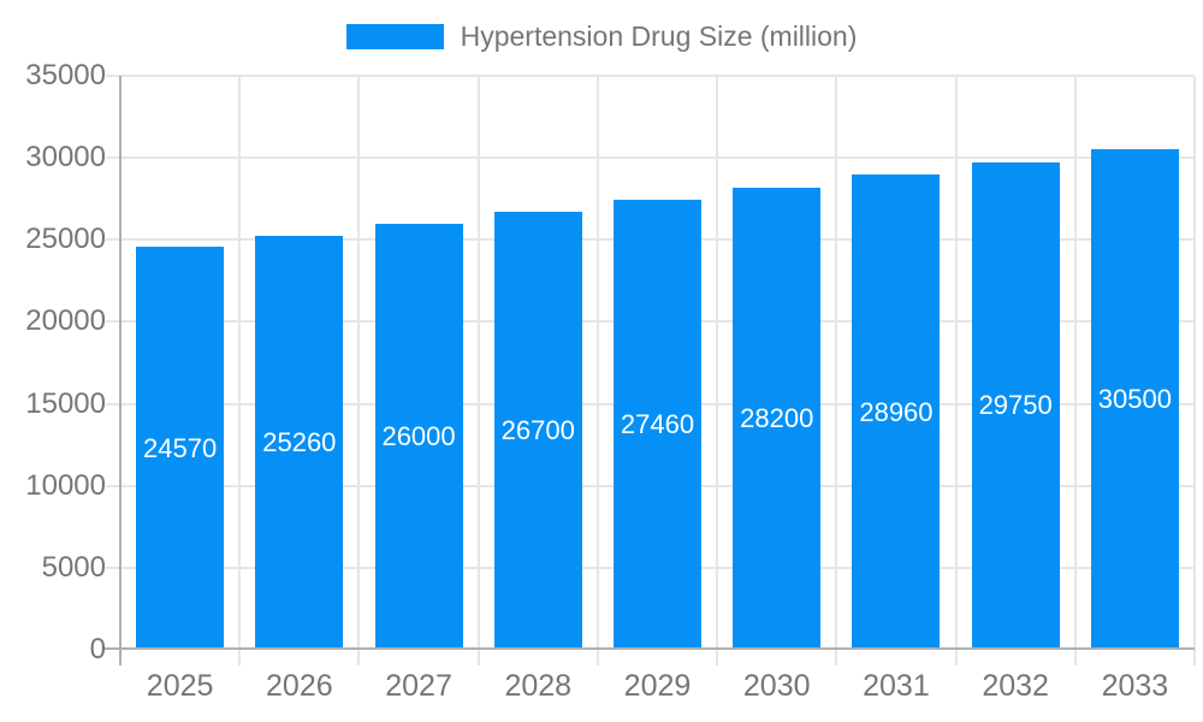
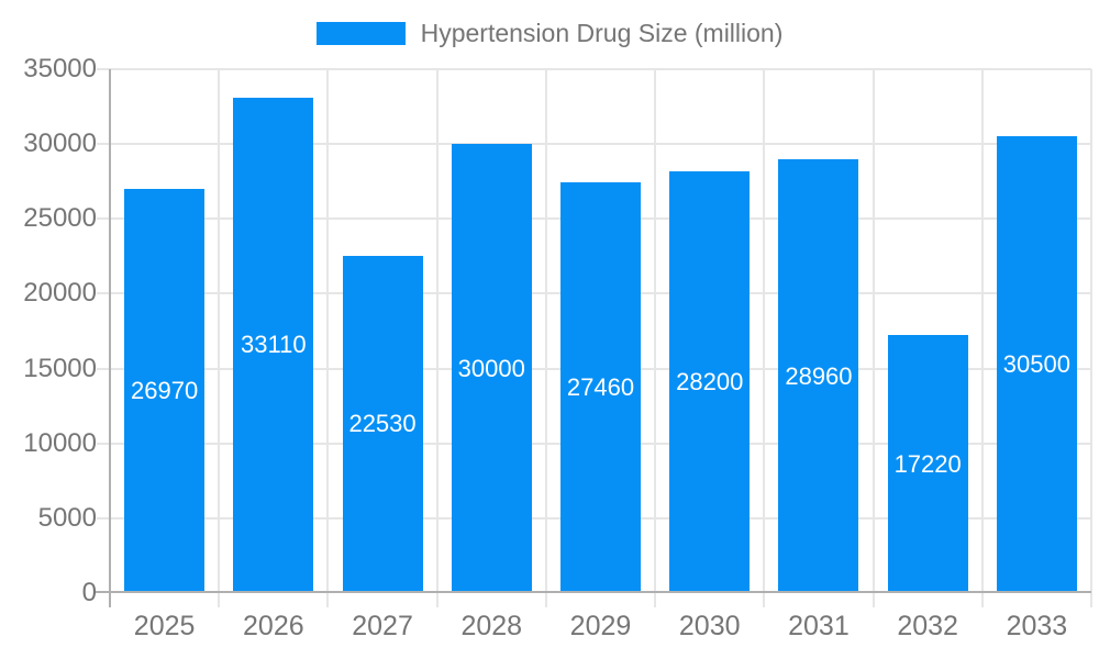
2025: 24570 -> 26970
2026: 25260 -> 33110
2027: 26000 -> 22530
2028: 26700 -> 30000
2032: 29750 -> 17220
